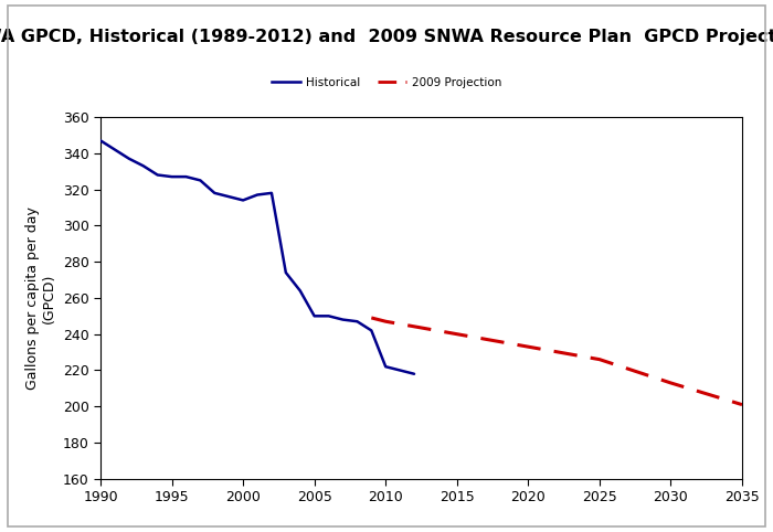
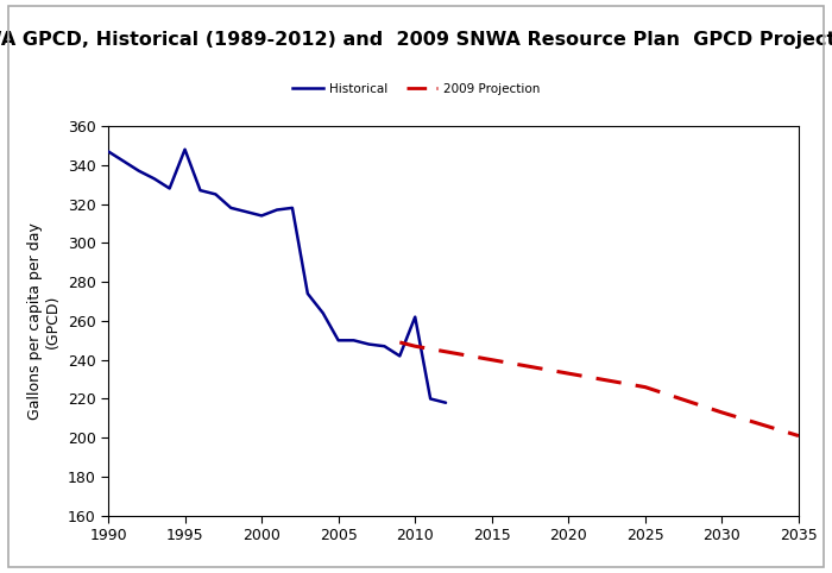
Historical/1995: 327 -> 348
Historical/2010: 222 -> 262
